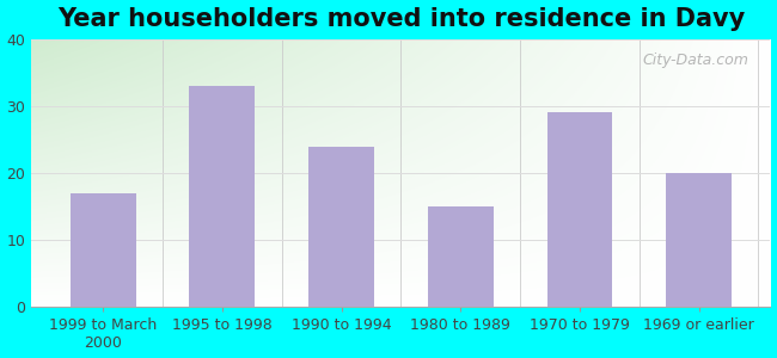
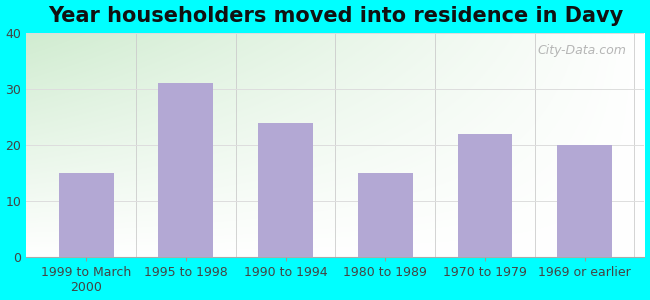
1999 to March 2000: 17 -> 15
1995 to 1998: 33 -> 31
1970 to 1979: 29 -> 22
